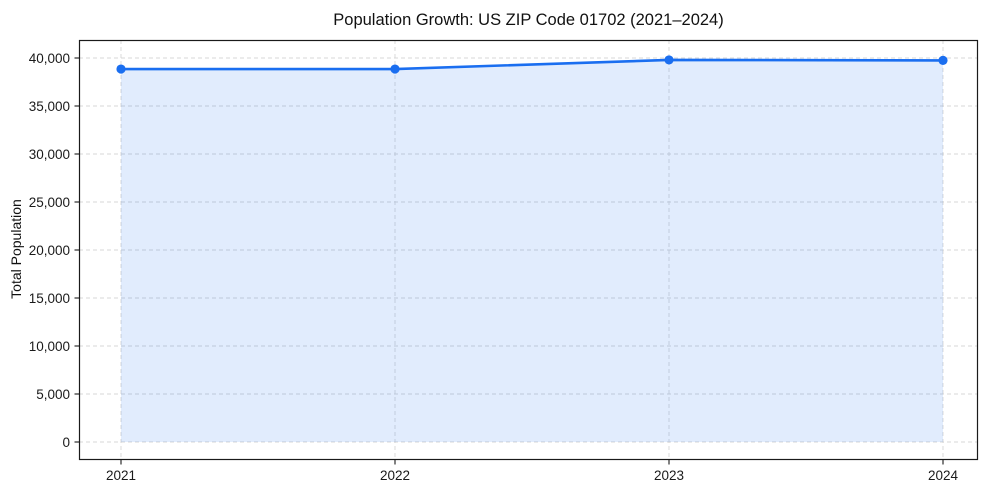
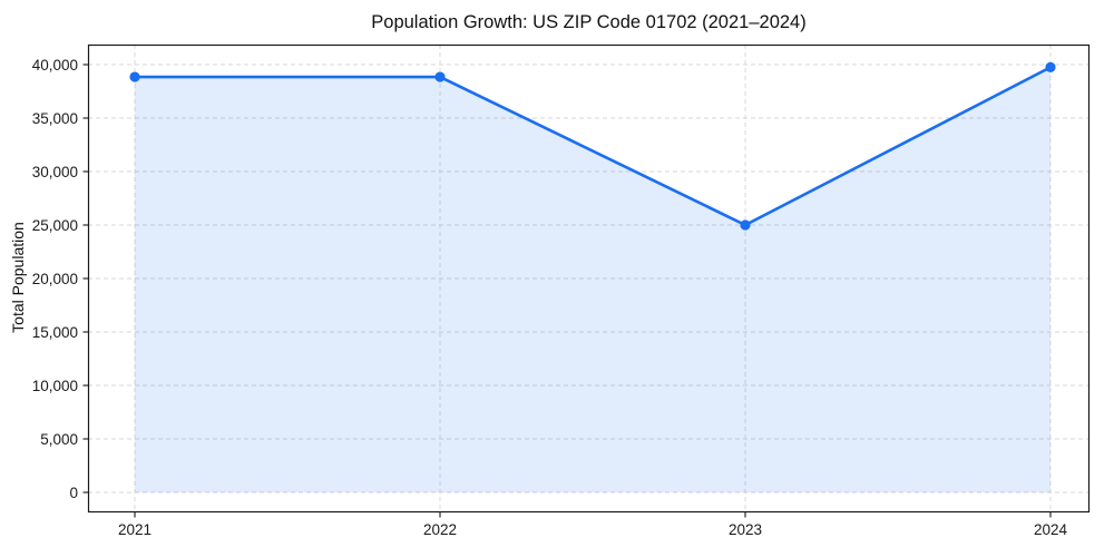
2023: 40000 -> 25000
